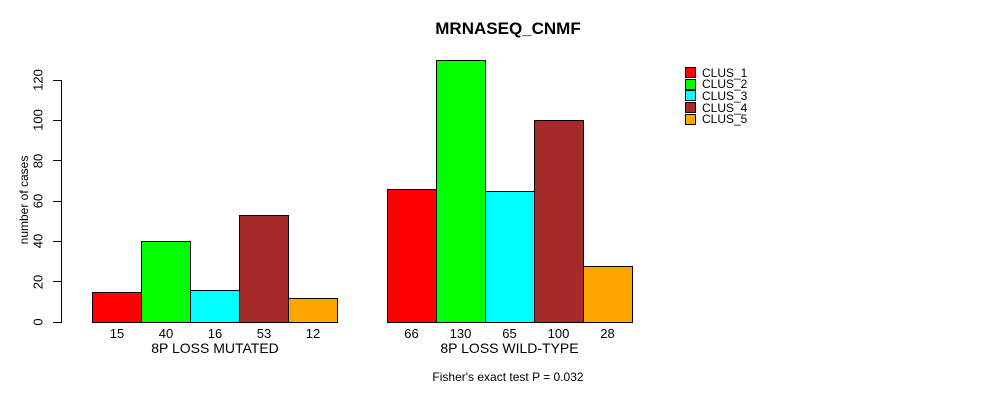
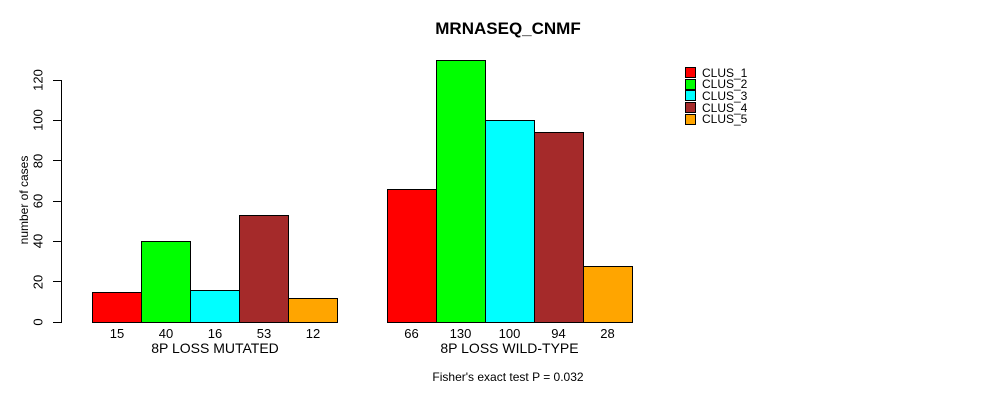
CLUS_3/8P LOSS WILD-TYPE: 65 -> 100
CLUS_4/8P LOSS WILD-TYPE: 100 -> 94
